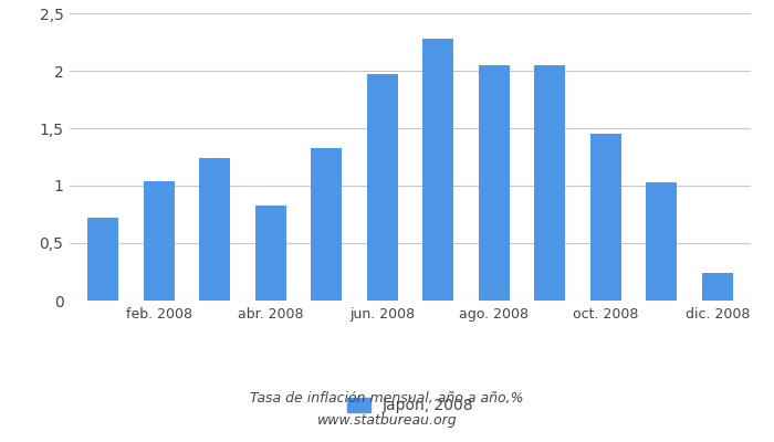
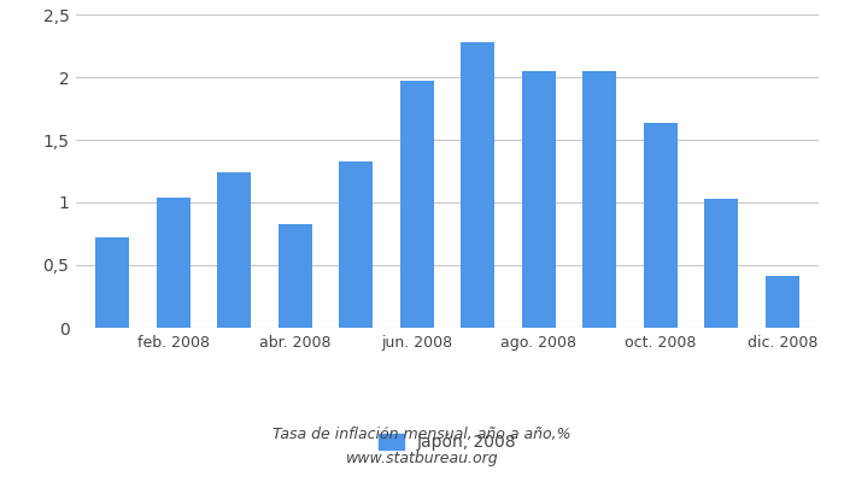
oct. 2008: 1,45 -> 1,63
dic. 2008: 0,24 -> 0,41
